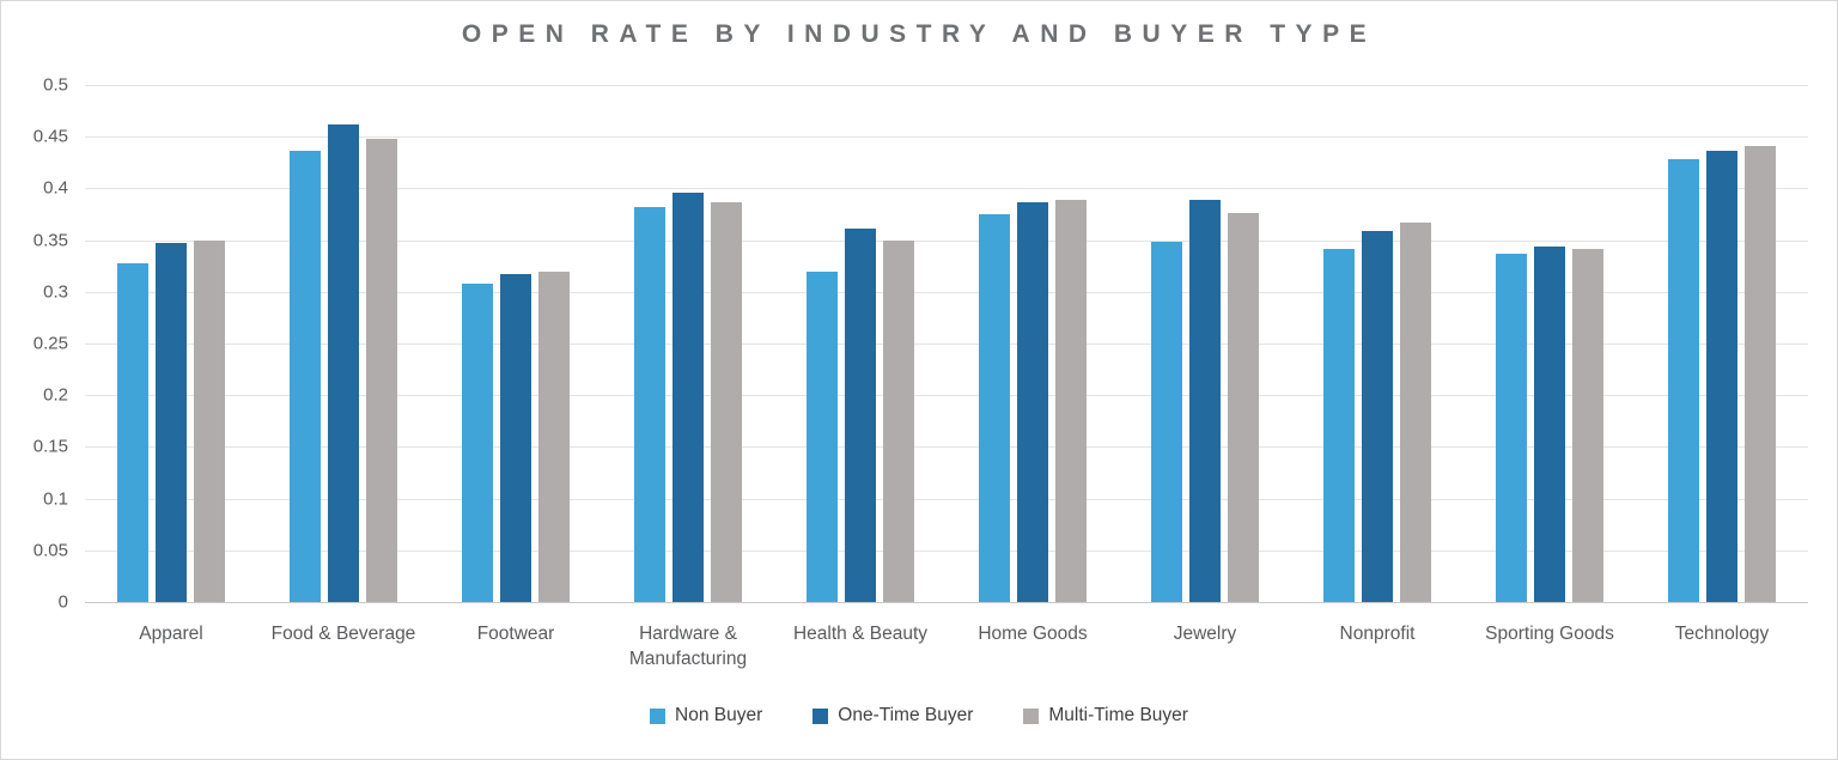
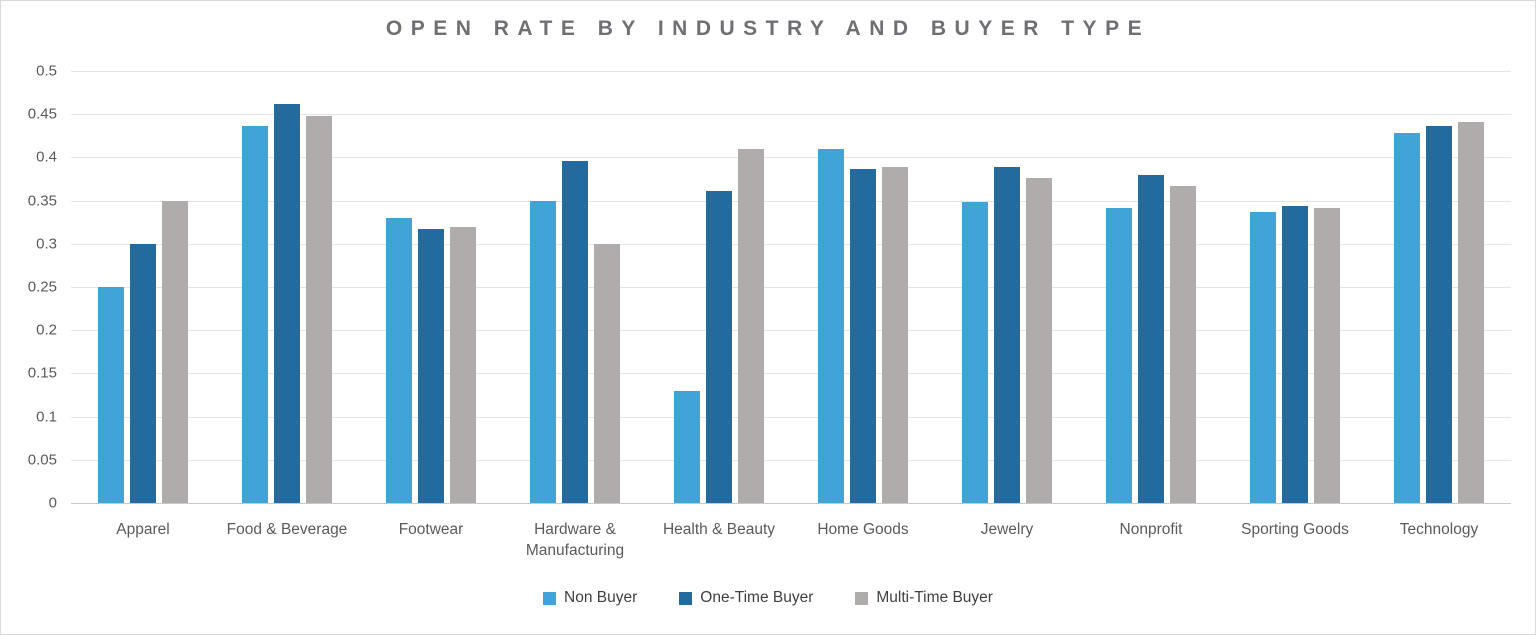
Non Buyer/Apparel: 0.33 -> 0.25
One-Time Buyer/Apparel: 0.35 -> 0.30
Non Buyer/Footwear: 0.31 -> 0.33
Non Buyer/Hardware & Manufacturing: 0.38 -> 0.35
Multi-Time Buyer/Hardware & Manufacturing: 0.39 -> 0.30
Non Buyer/Health & Beauty: 0.32 -> 0.13
Multi-Time Buyer/Health & Beauty: 0.35 -> 0.41
Non Buyer/Home Goods: 0.38 -> 0.41
One-Time Buyer/Nonprofit: 0.36 -> 0.38
